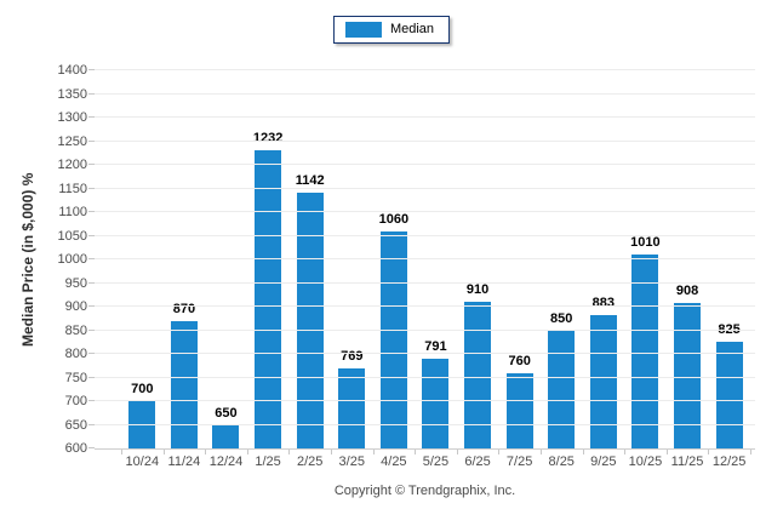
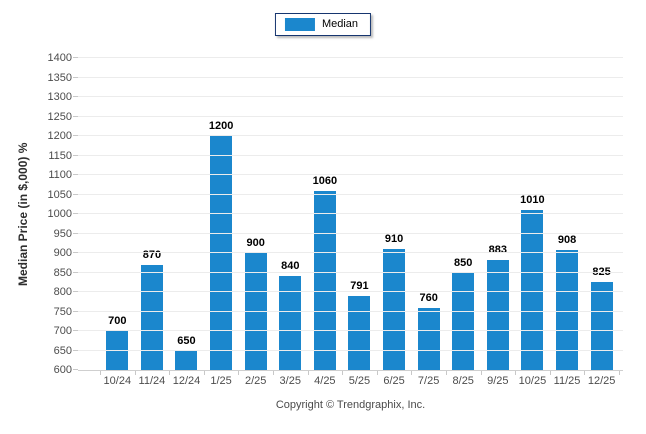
1/25: 1232 -> 1200
2/25: 1142 -> 900
3/25: 769 -> 840
